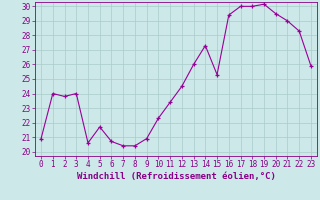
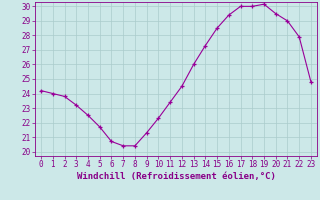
0: 20.9 -> 24.2
3: 24.0 -> 23.2
4: 20.6 -> 22.5
9: 20.9 -> 21.3
15: 25.3 -> 28.5
22: 28.3 -> 27.9
23: 25.9 -> 24.8
